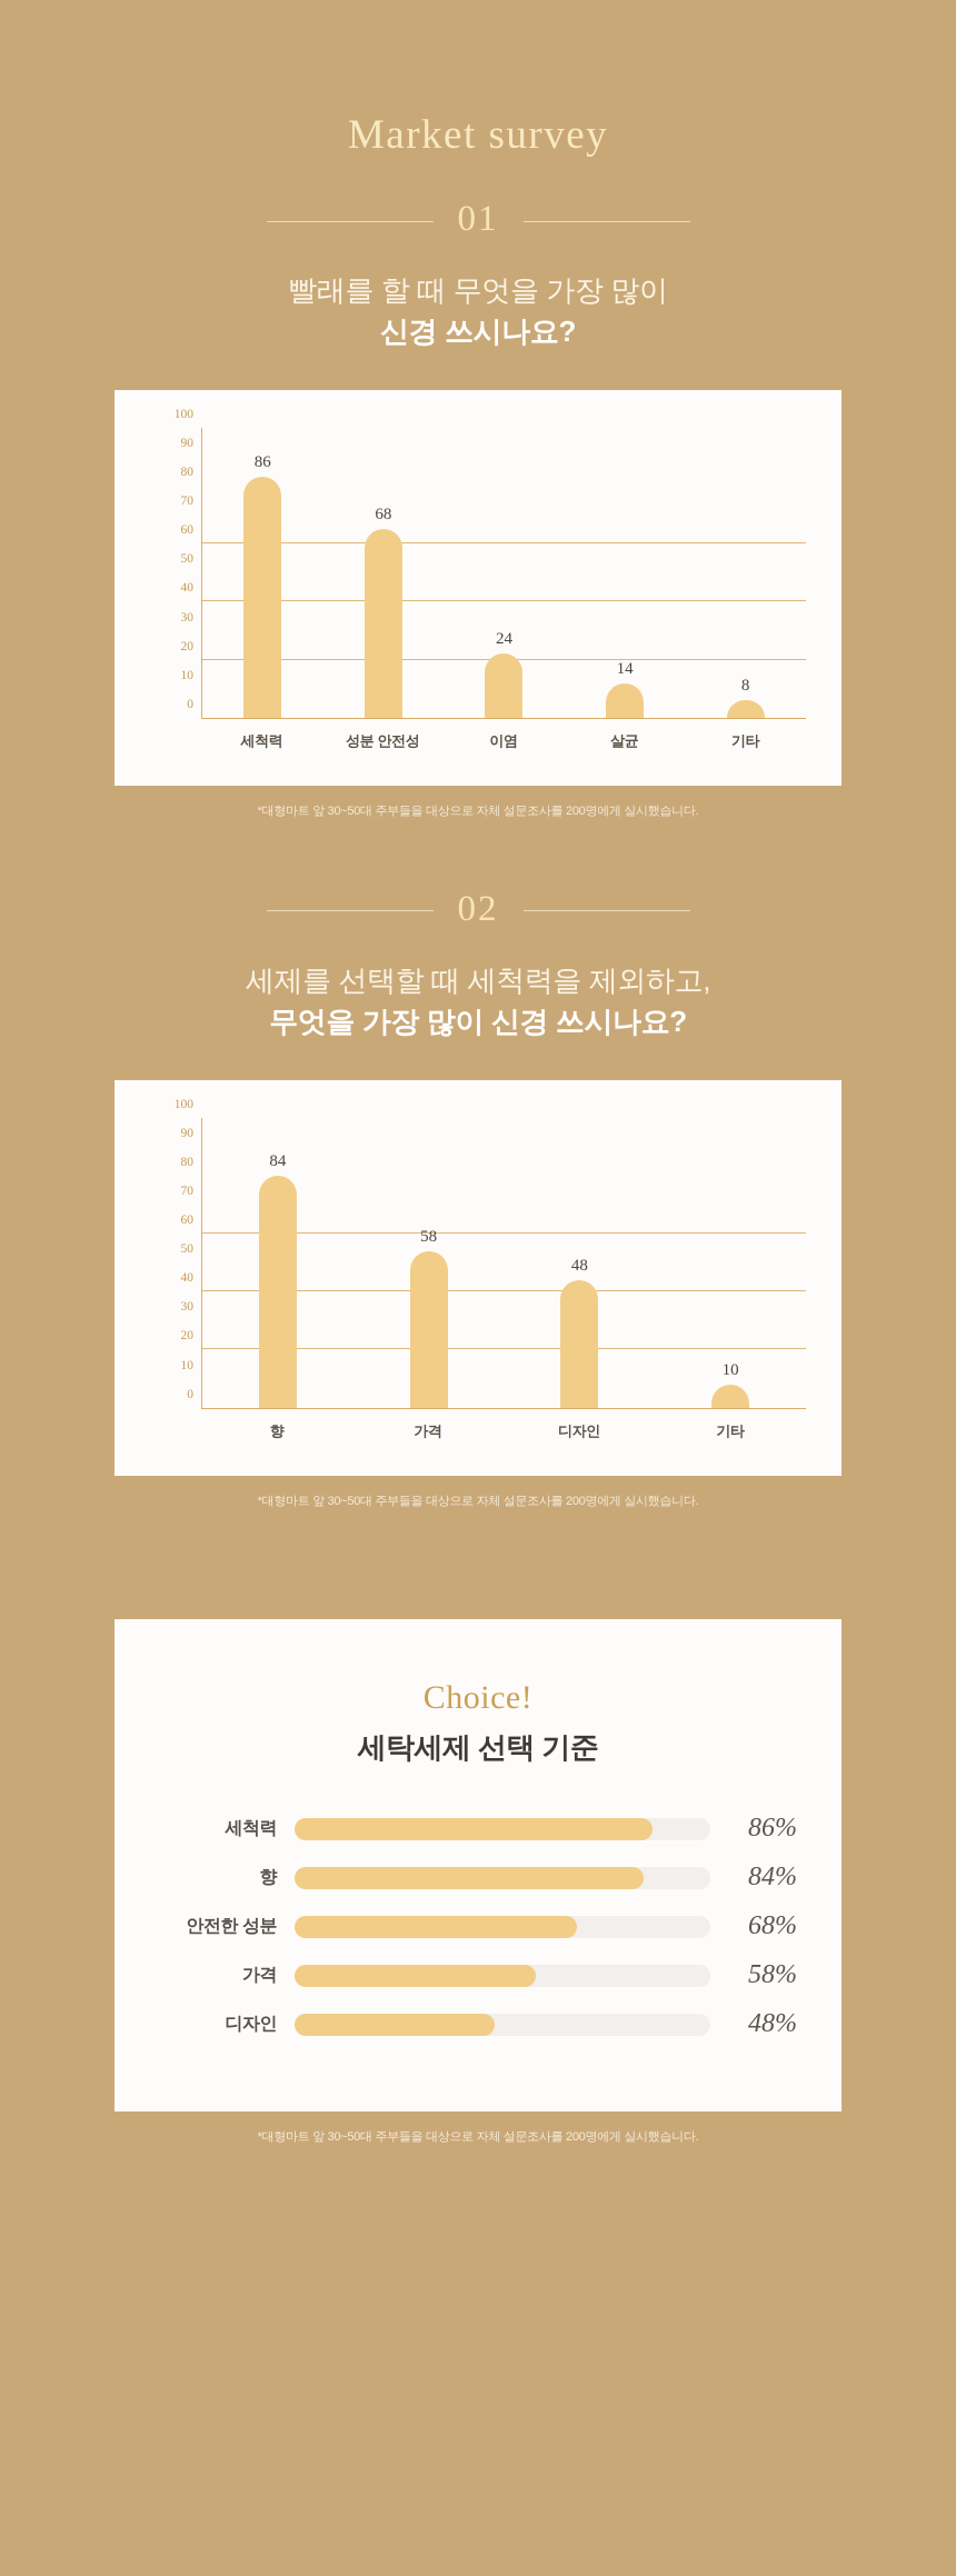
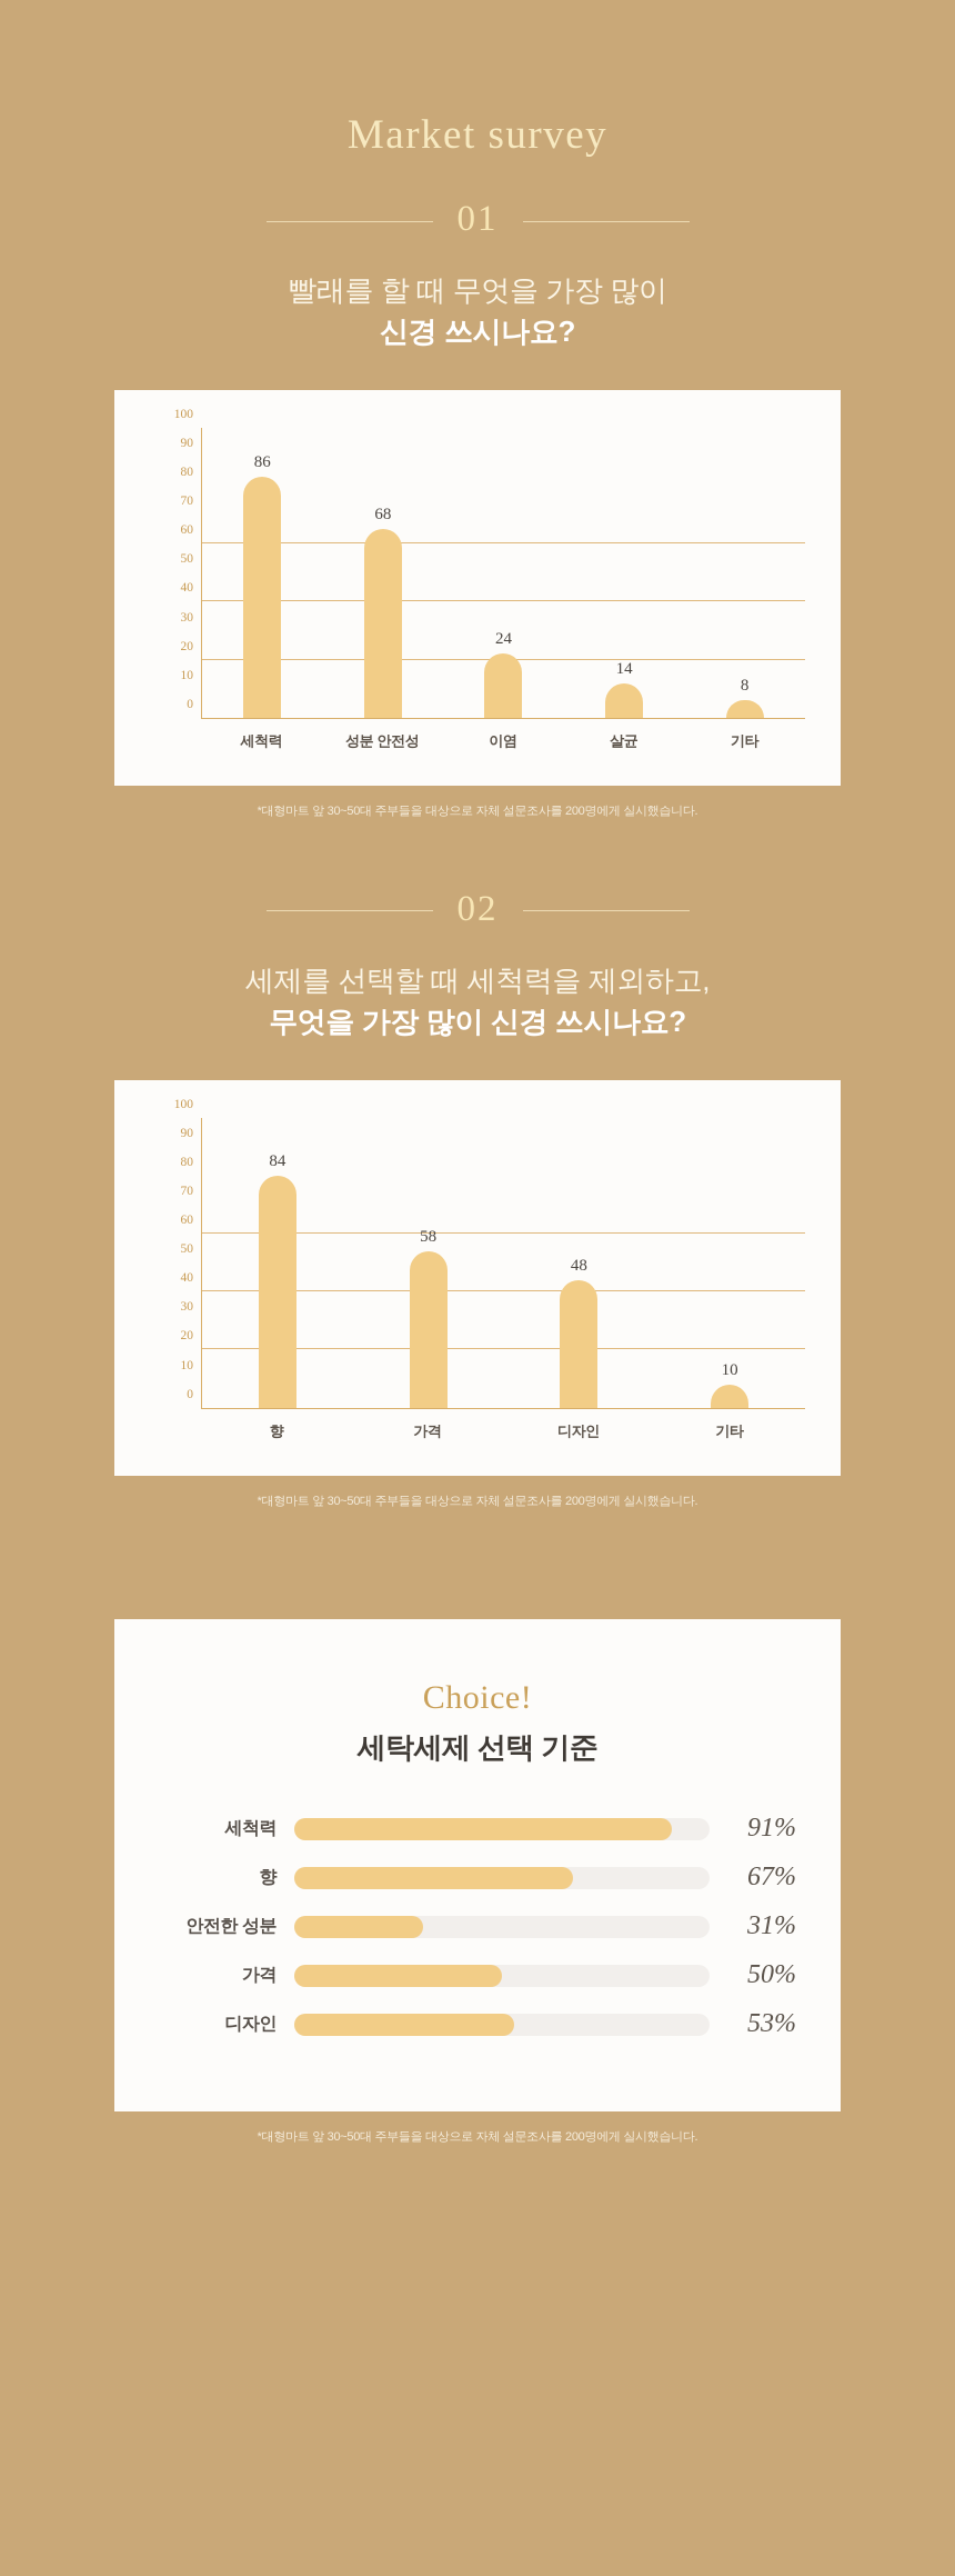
세탁세제 선택 기준/세척력: 86% -> 91%
세탁세제 선택 기준/향: 84% -> 67%
세탁세제 선택 기준/안전한 성분: 68% -> 31%
세탁세제 선택 기준/가격: 58% -> 50%
세탁세제 선택 기준/디자인: 48% -> 53%
